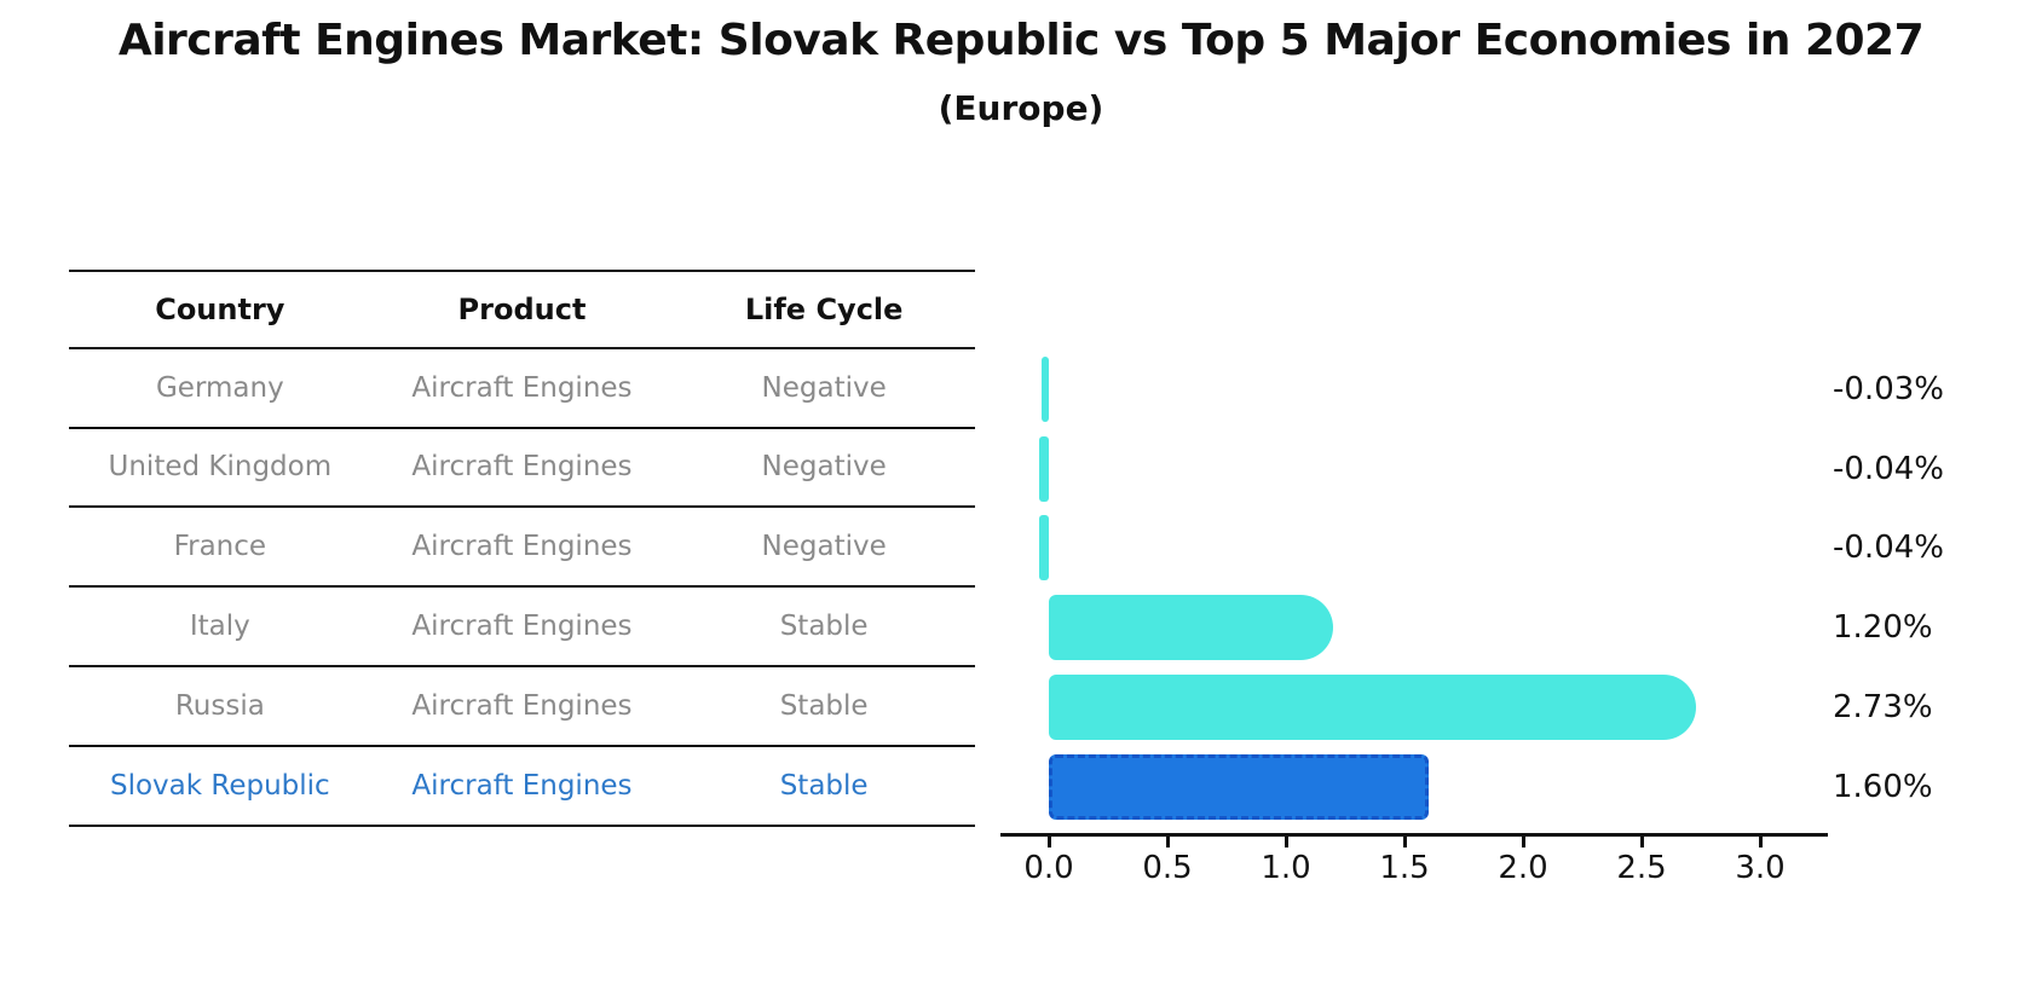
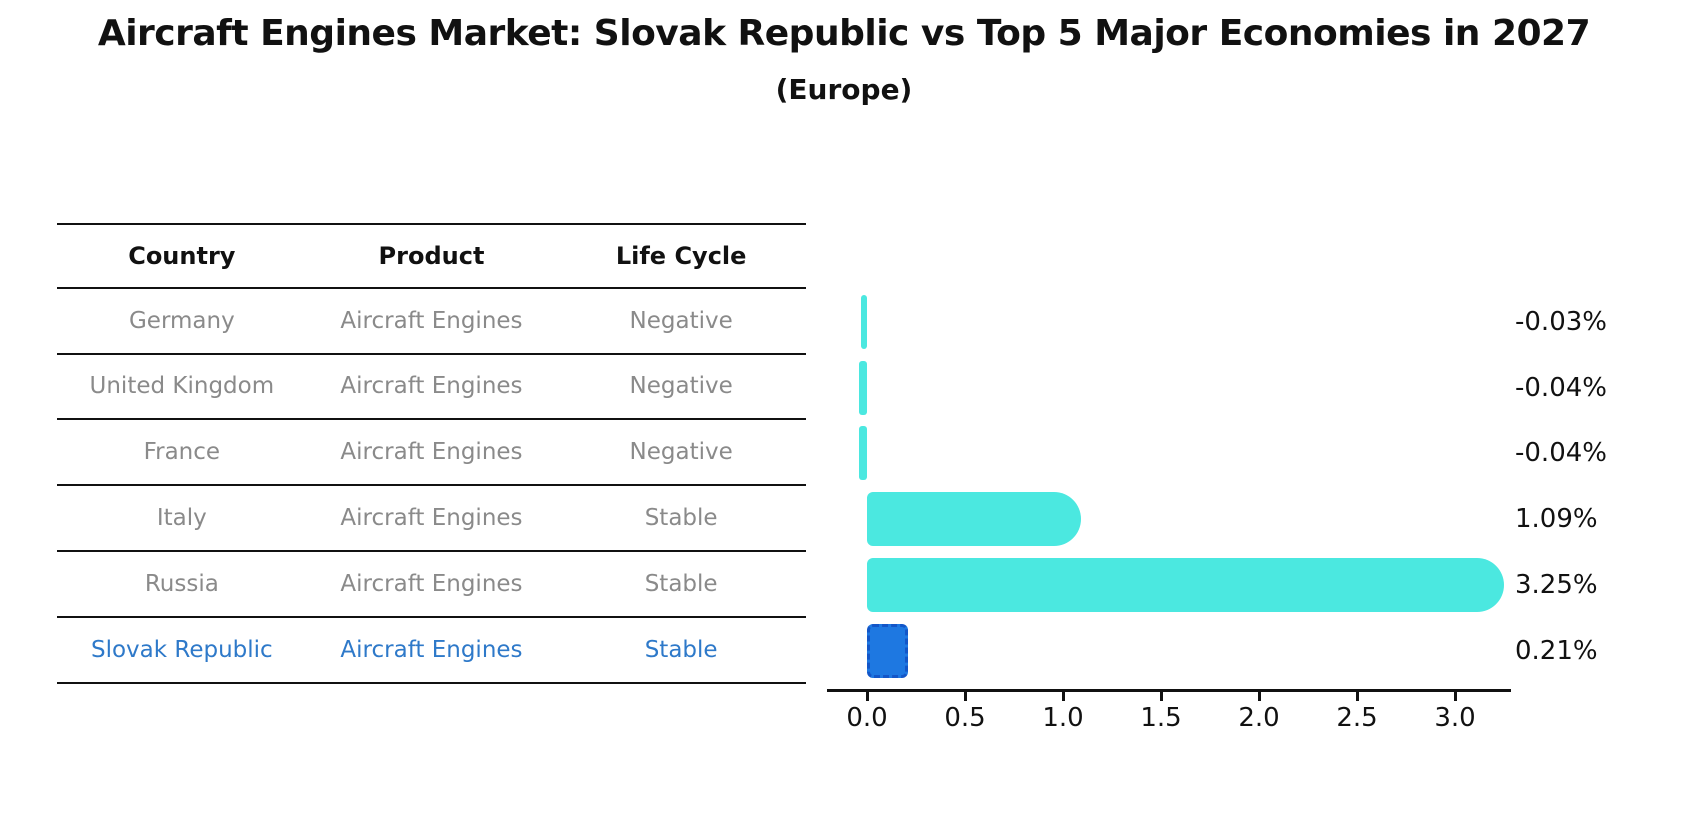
Italy: 1.20% -> 1.09%
Russia: 2.73% -> 3.25%
Slovak Republic: 1.60% -> 0.21%
